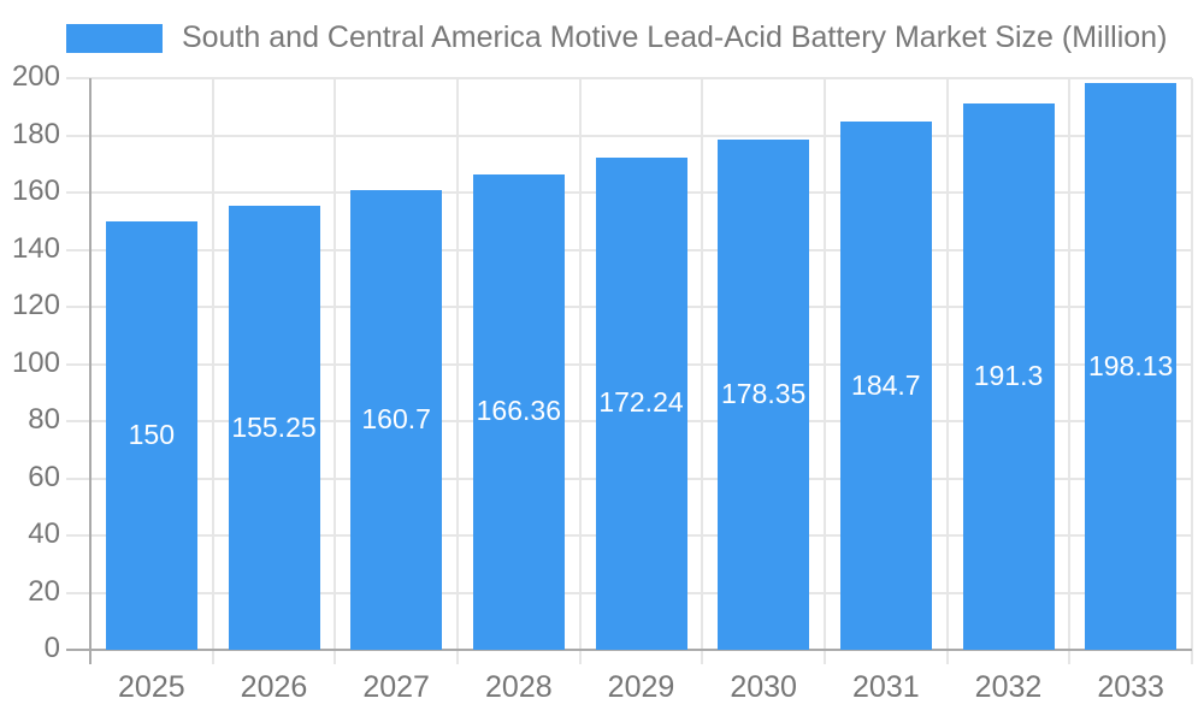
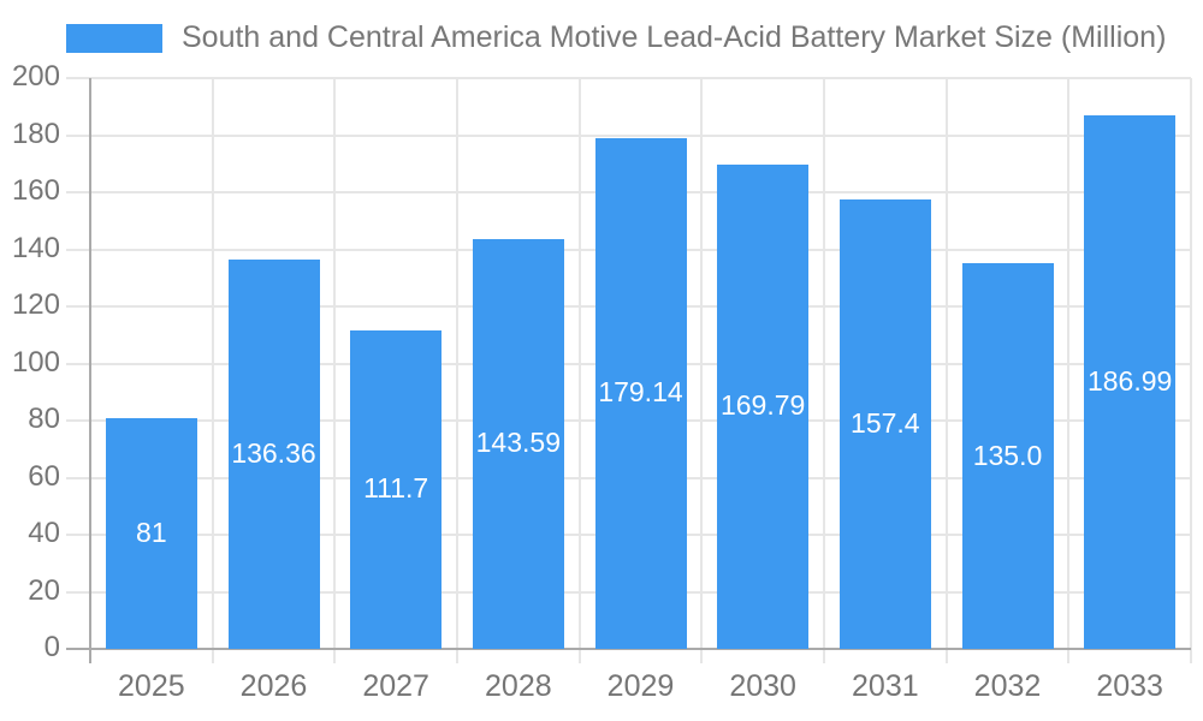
2025: 150 -> 81
2026: 155.25 -> 136.36
2027: 160.7 -> 111.7
2028: 166.36 -> 143.59
2029: 172.24 -> 179.14
2030: 178.35 -> 169.79
2031: 184.7 -> 157.4
2032: 191.3 -> 135.0
2033: 198.13 -> 186.99
